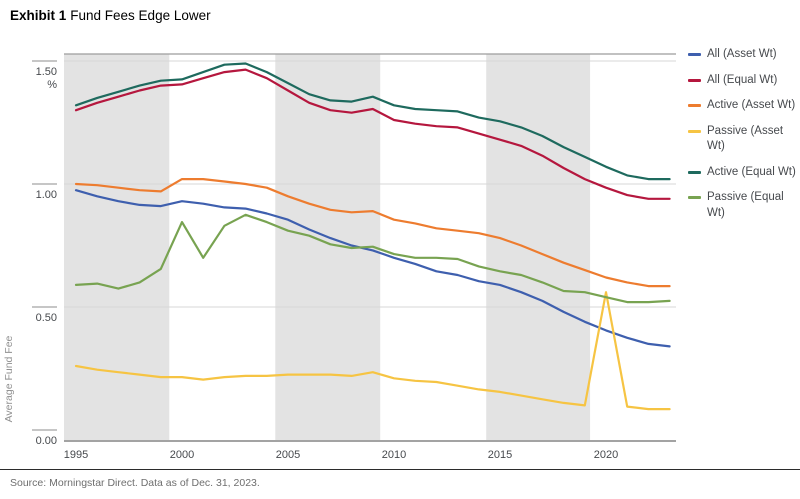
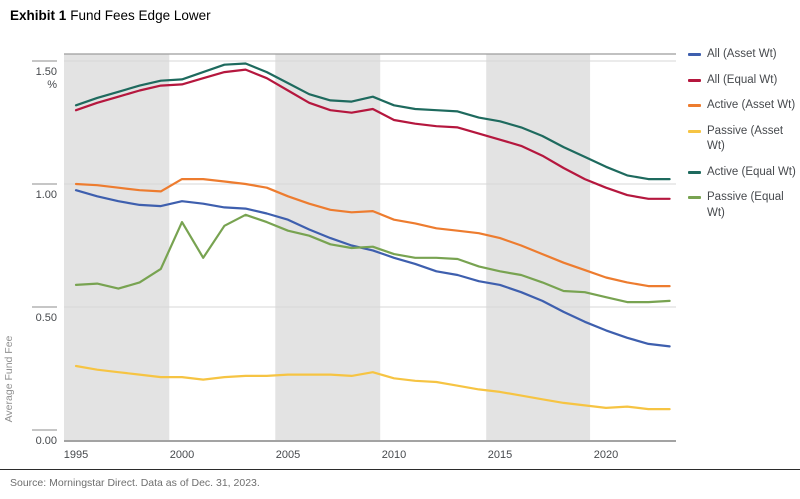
Passive (Asset Wt)/2020: 0.56 -> 0.09
